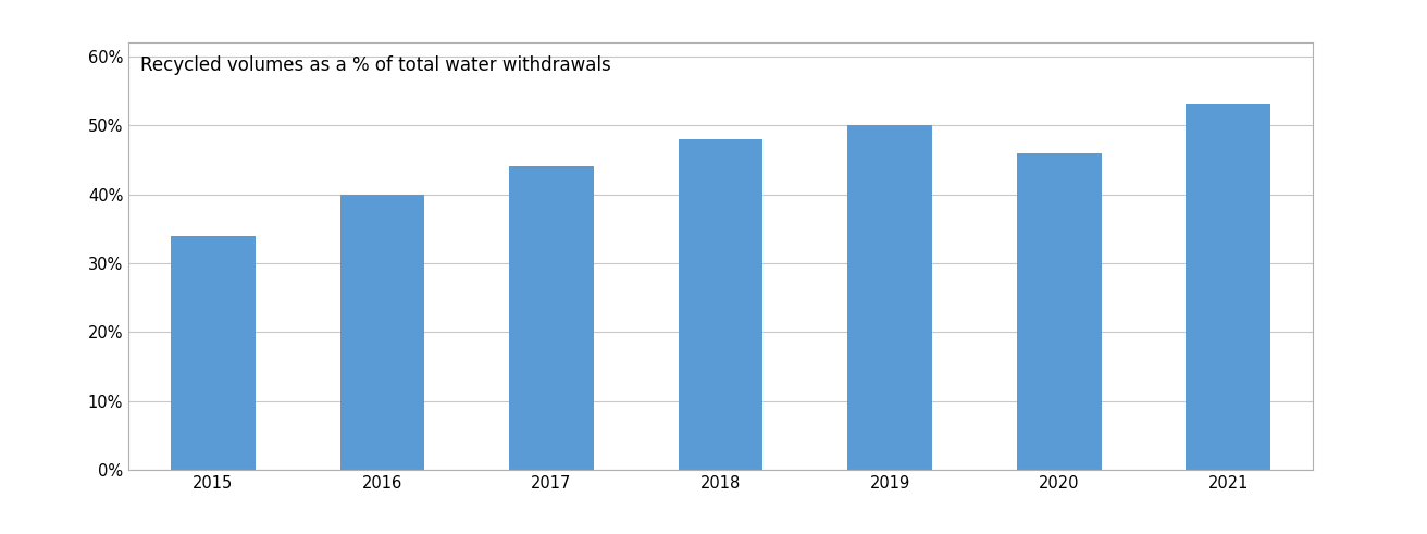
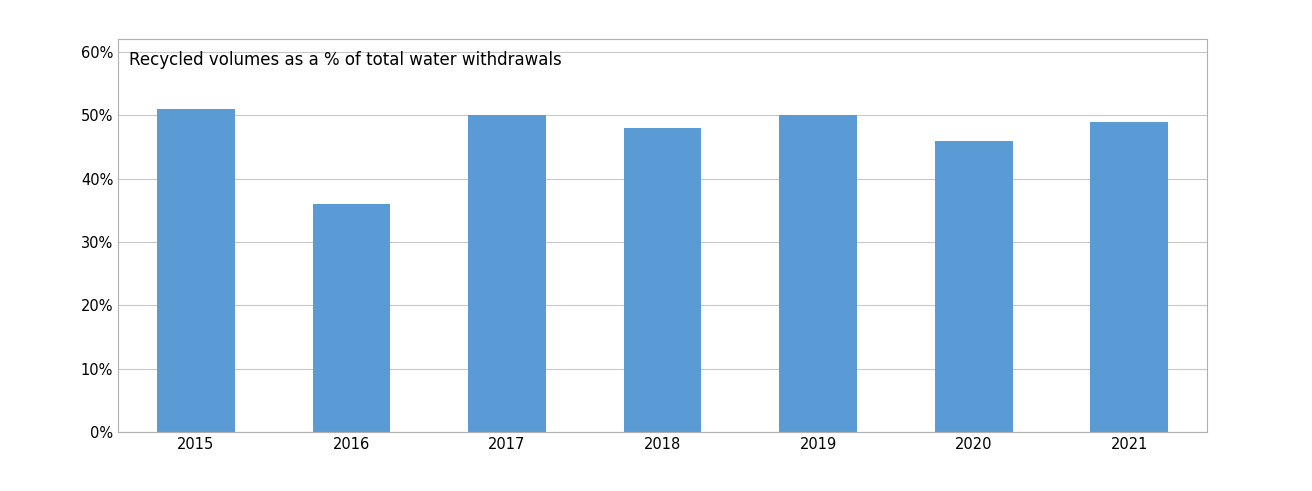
2015: 34% -> 51%
2016: 40% -> 36%
2017: 44% -> 50%
2021: 53% -> 49%
